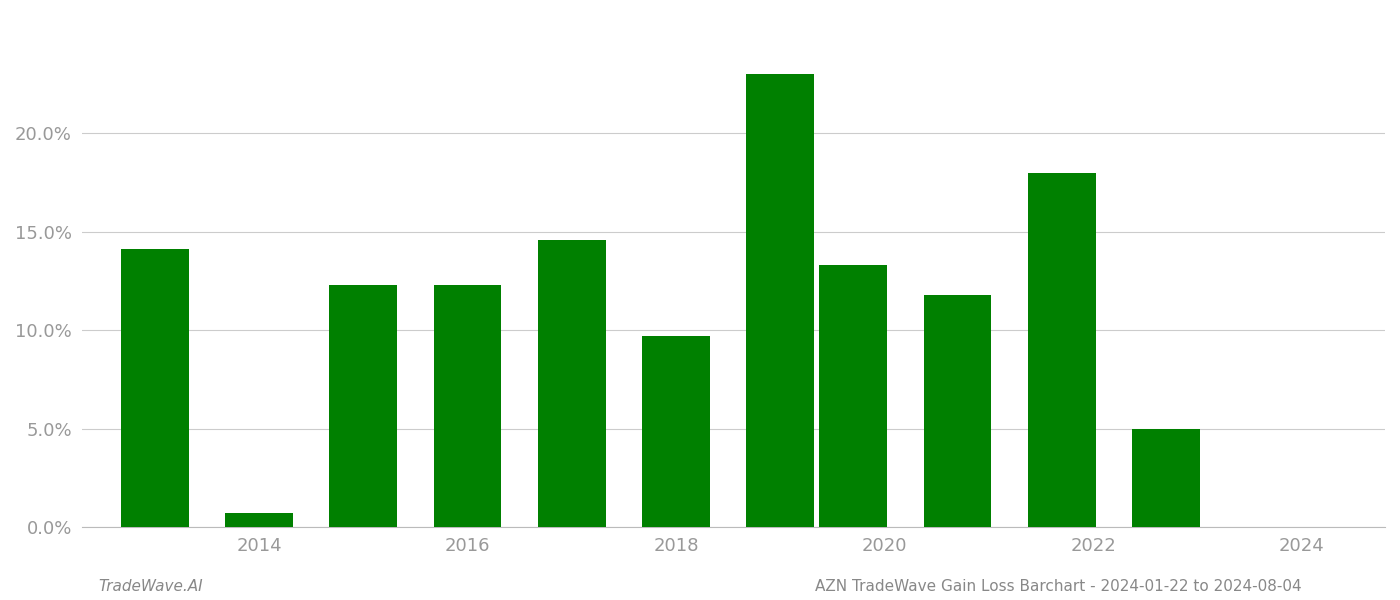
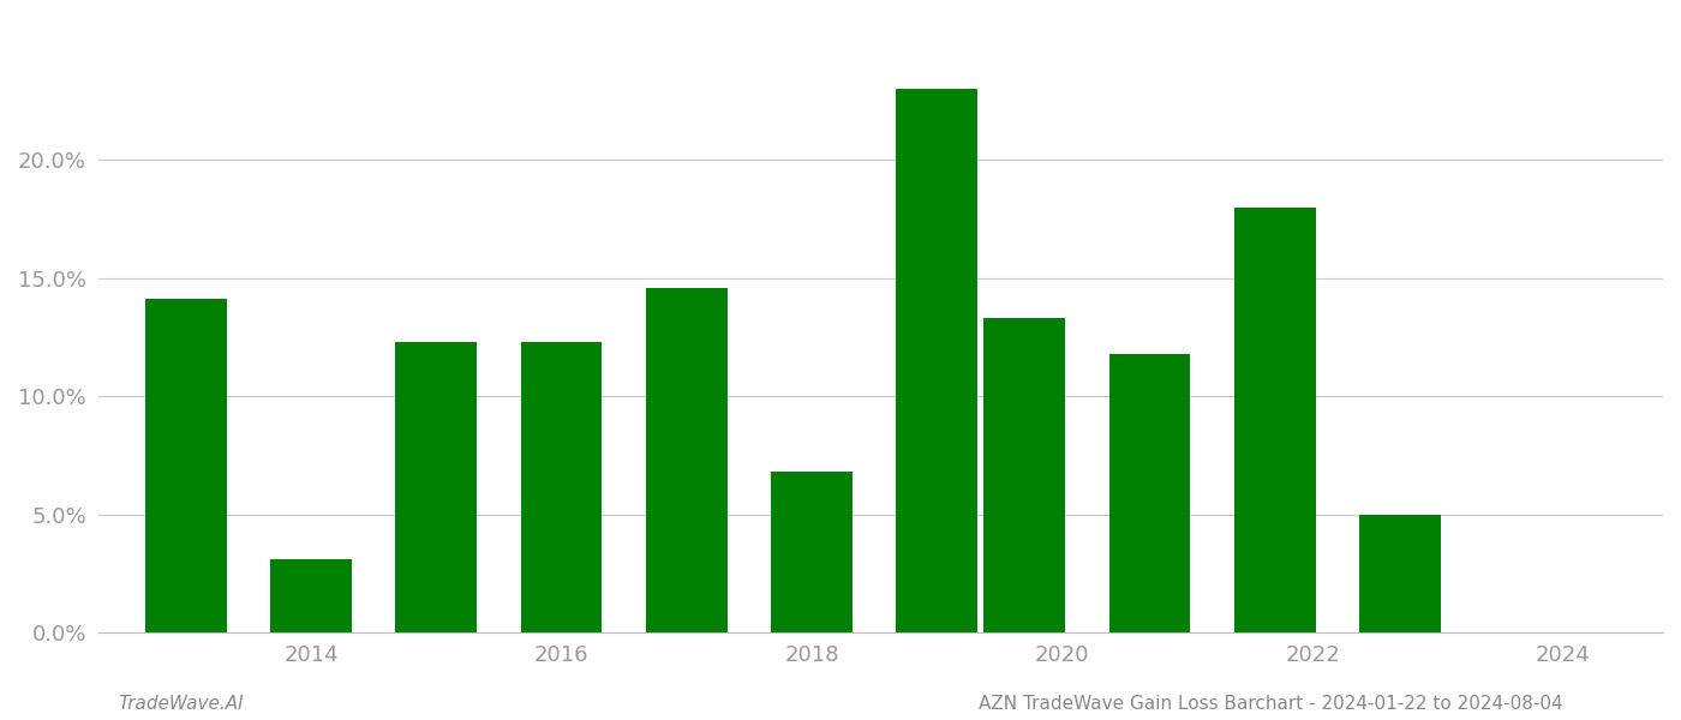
2014: 0.7% -> 3.1%
2018: 9.7% -> 6.8%
